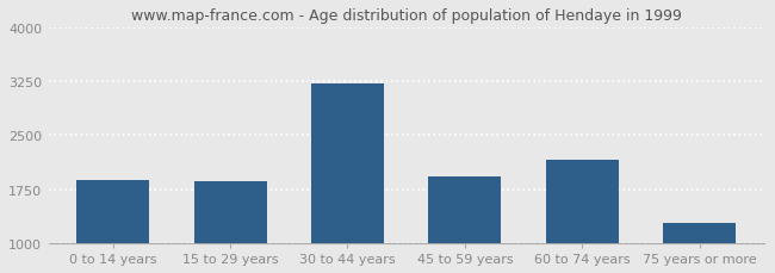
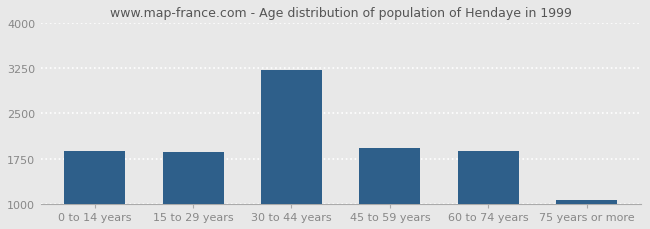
60 to 74 years: 2160 -> 1880
75 years or more: 1280 -> 1060
